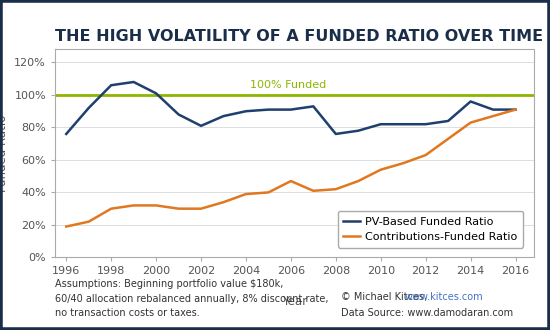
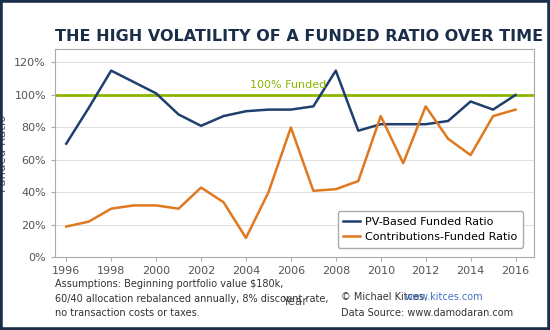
PV-Based Funded Ratio/1996: 76% -> 70%
PV-Based Funded Ratio/1998: 106% -> 115%
Contributions-Funded Ratio/2002: 30% -> 43%
Contributions-Funded Ratio/2004: 39% -> 12%
Contributions-Funded Ratio/2006: 47% -> 80%
PV-Based Funded Ratio/2008: 76% -> 115%
Contributions-Funded Ratio/2010: 54% -> 87%
Contributions-Funded Ratio/2012: 63% -> 93%
Contributions-Funded Ratio/2014: 83% -> 63%
PV-Based Funded Ratio/2016: 91% -> 100%
